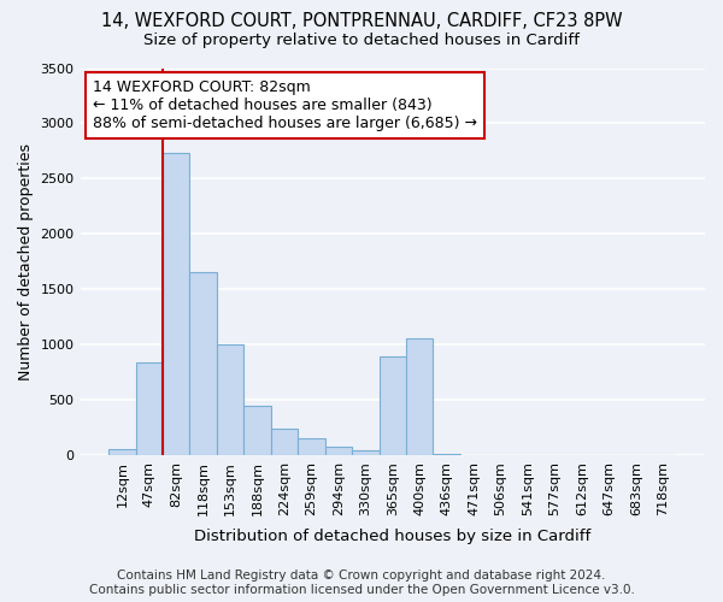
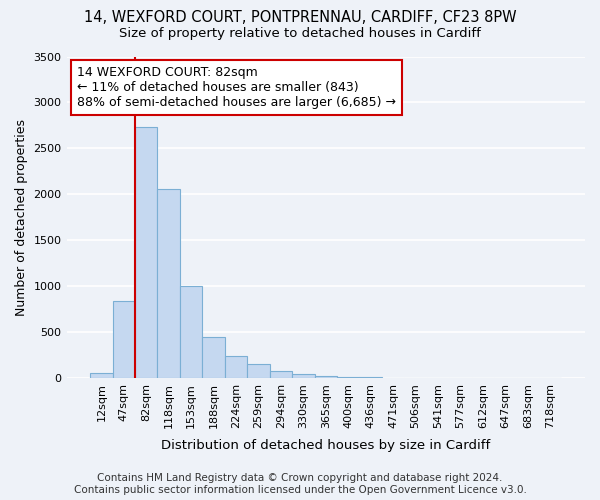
118sqm: 1660 -> 2060
365sqm: 900 -> 30
400sqm: 1060 -> 20
